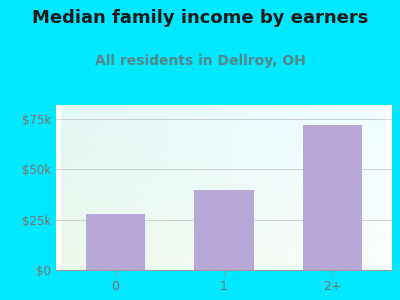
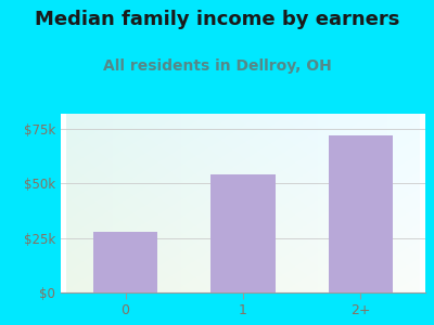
1: $40k -> $54k
